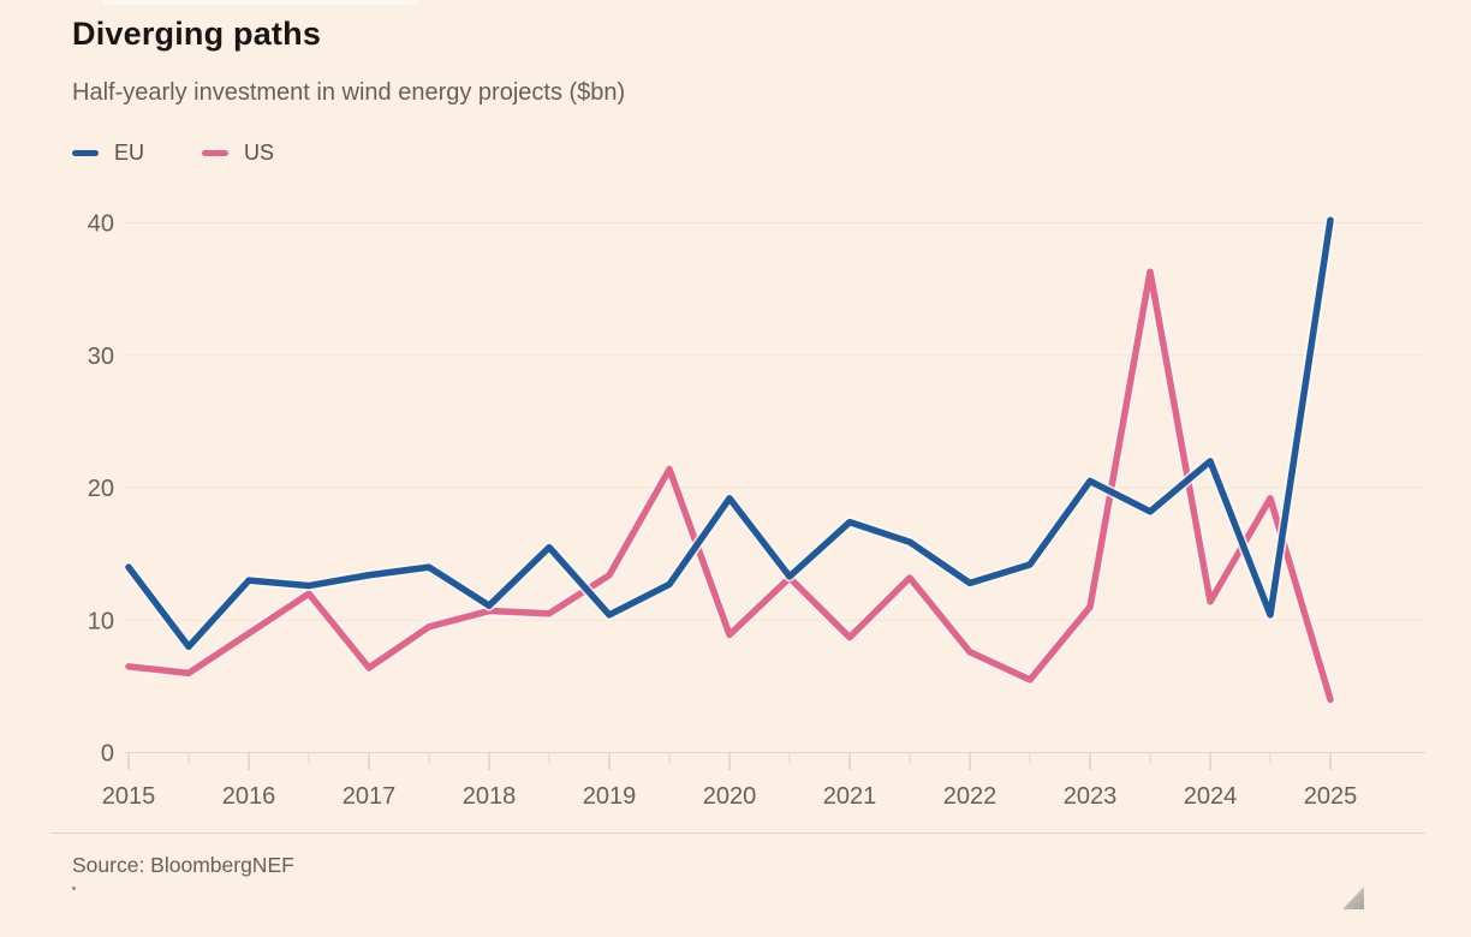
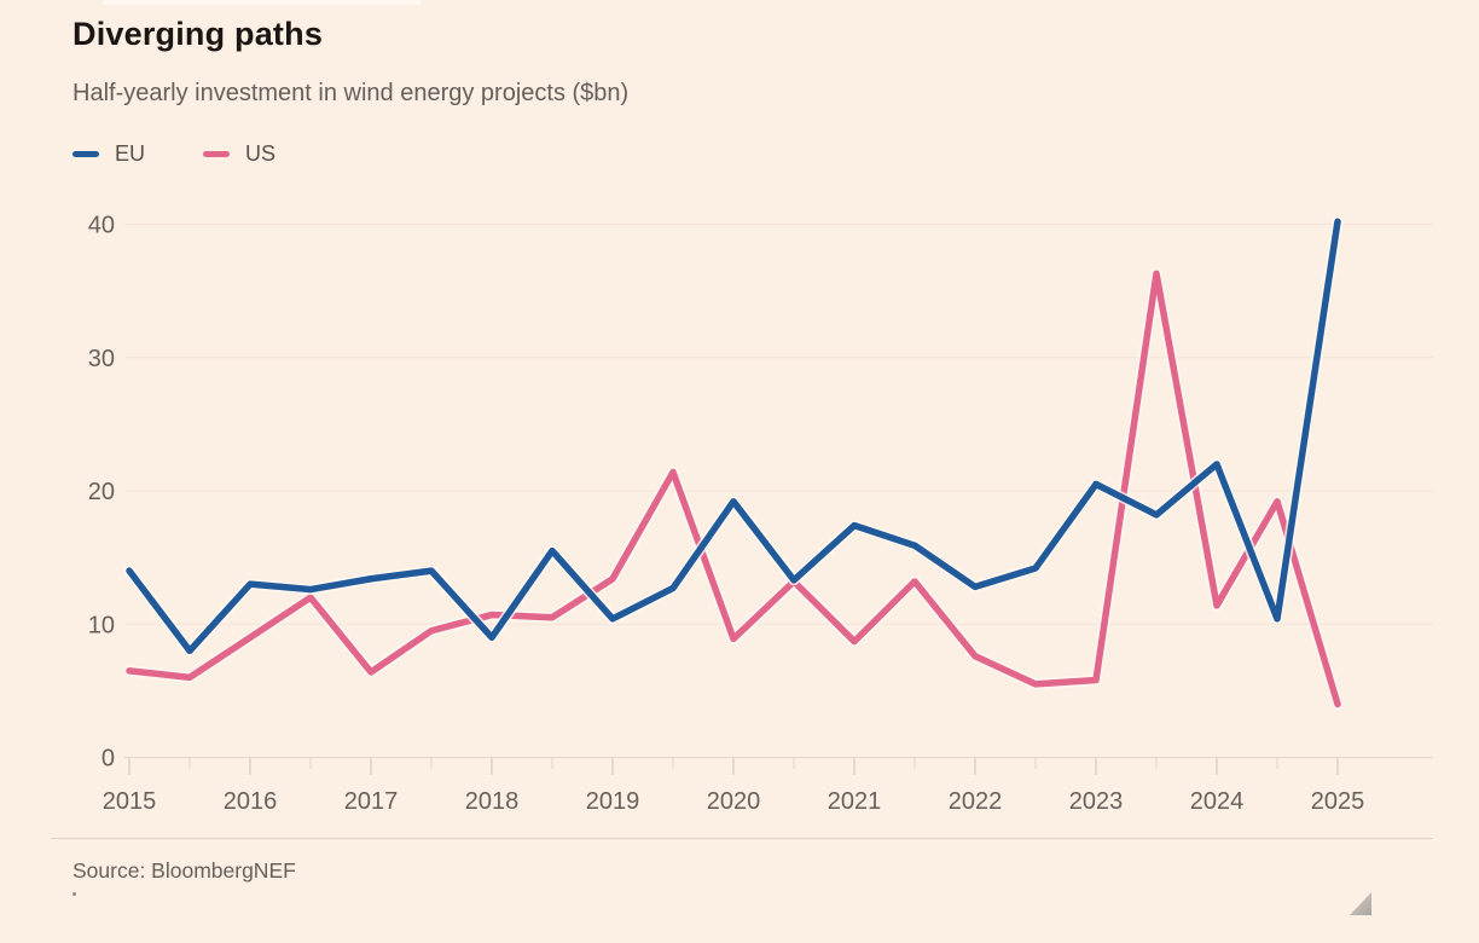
EU/2018: 11.1 -> 9.0
US/2023: 11.0 -> 5.8
